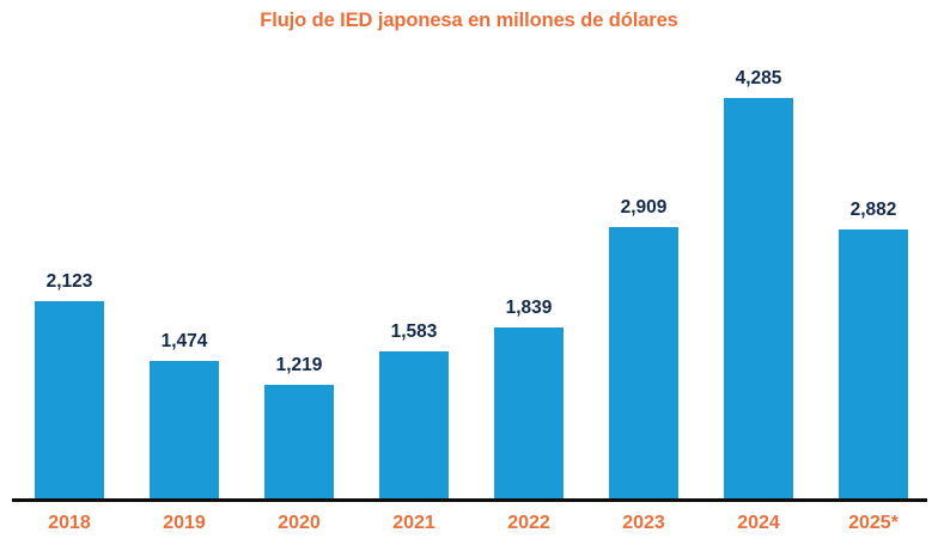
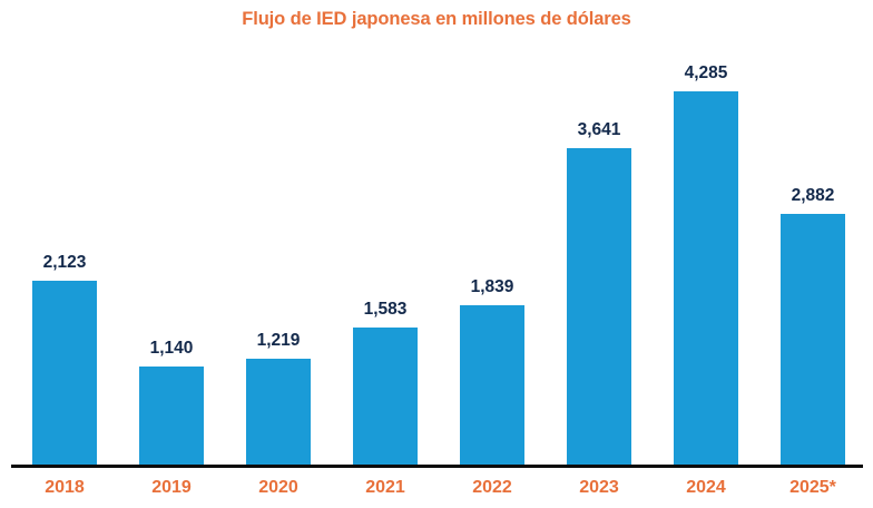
2019: 1,474 -> 1,140
2023: 2,909 -> 3,641
